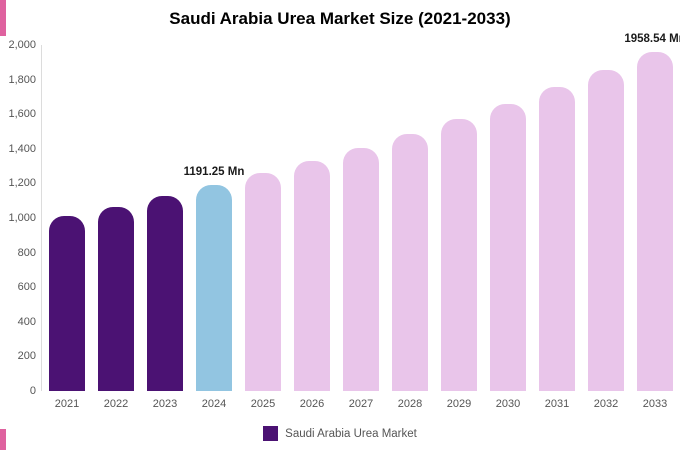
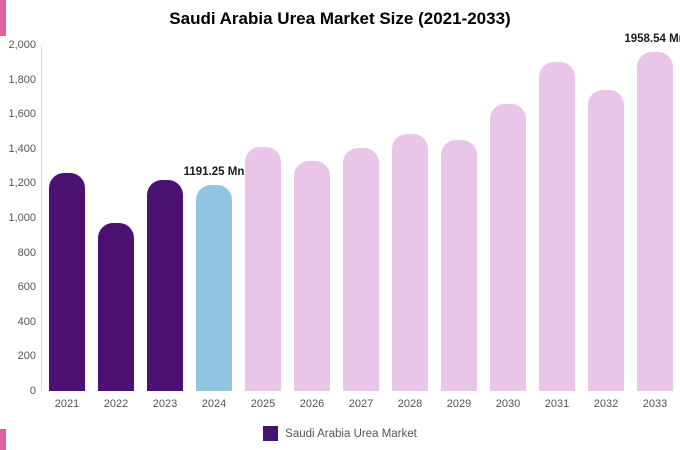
2021: 1010 -> 1260
2022: 1070 -> 970
2023: 1130 -> 1220
2025: 1260 -> 1410
2029: 1570 -> 1450
2031: 1760 -> 1900
2032: 1850 -> 1740
